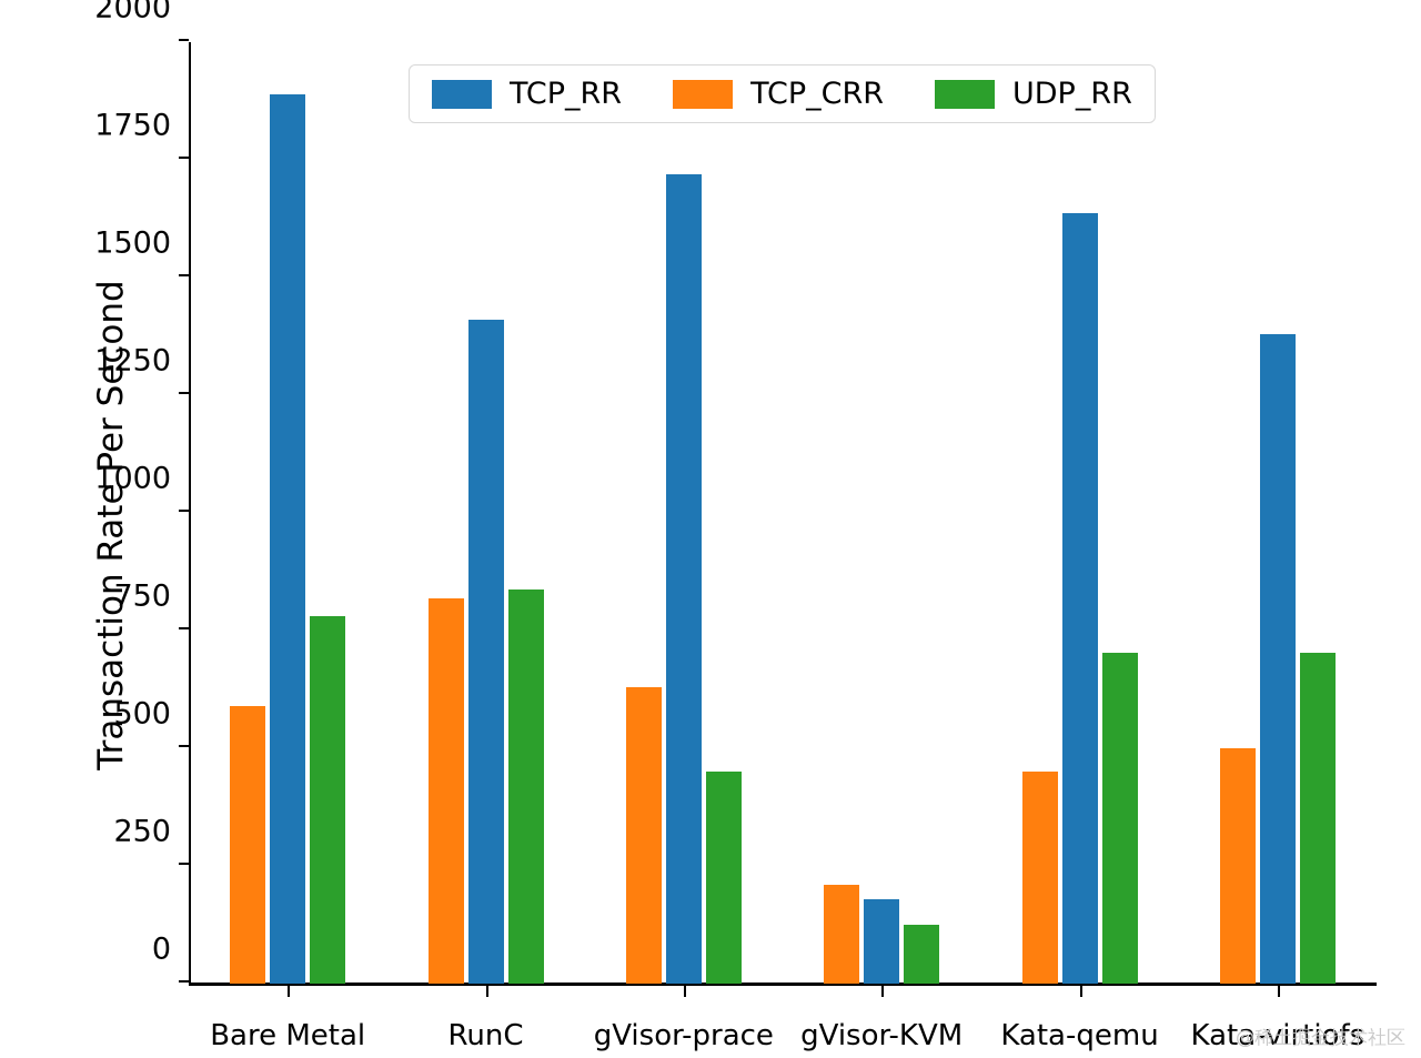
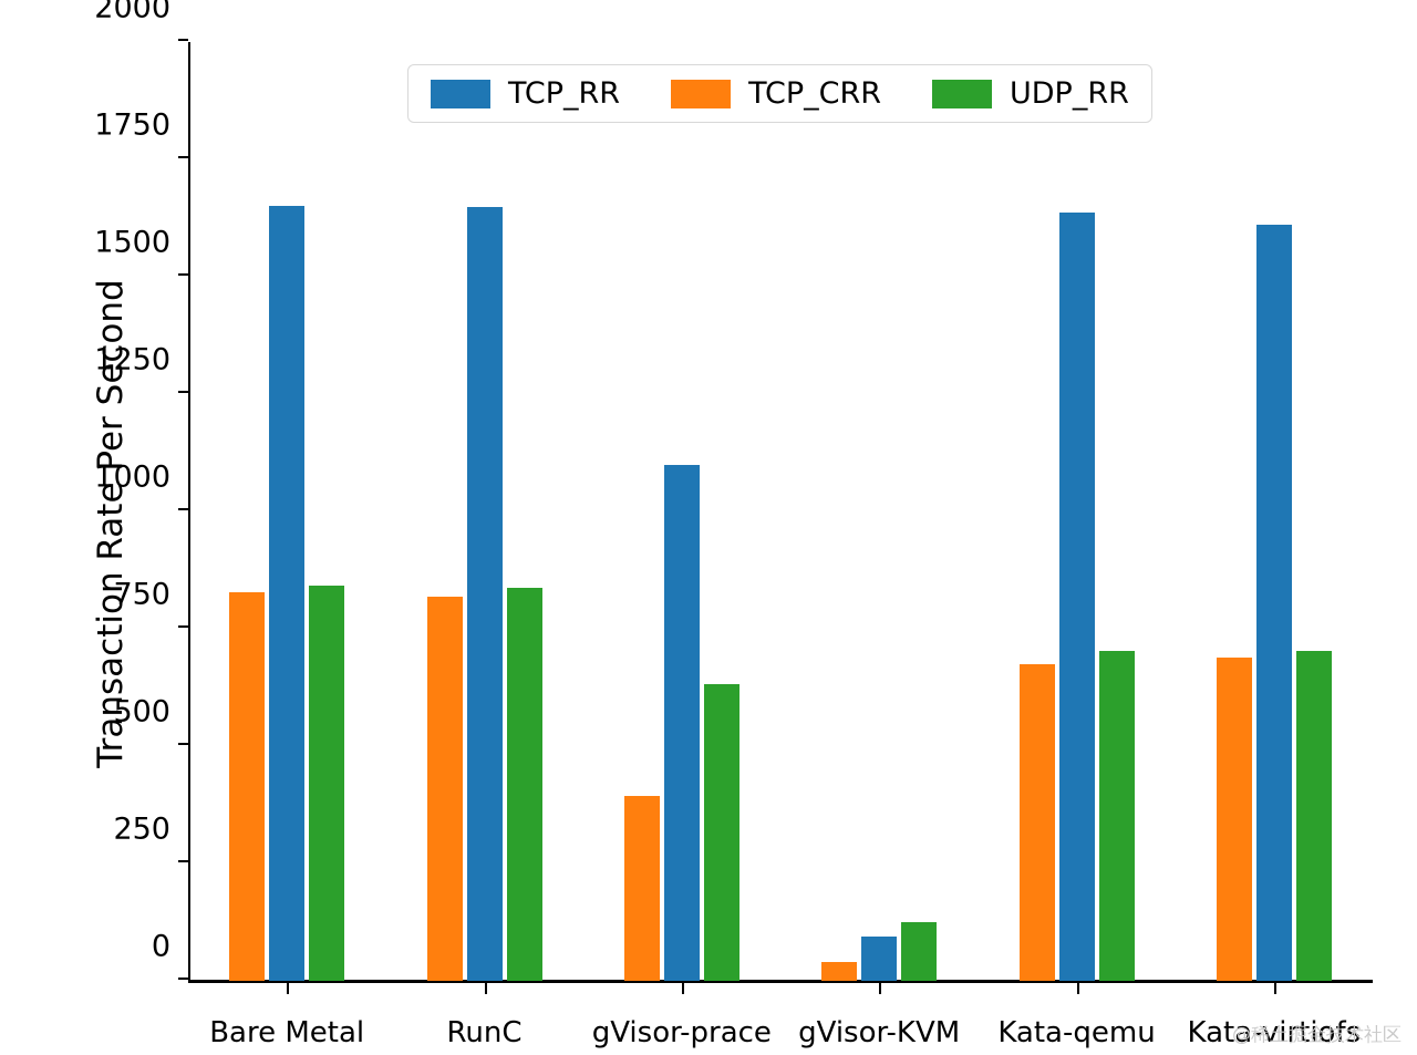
TCP_RR/Bare Metal: 1890 -> 1650
TCP_CRR/Bare Metal: 590 -> 830
UDP_RR/Bare Metal: 780 -> 840
TCP_RR/RunC: 1410 -> 1650
TCP_RR/gVisor-prace: 1720 -> 1100
TCP_CRR/gVisor-prace: 630 -> 390
UDP_RR/gVisor-prace: 450 -> 630
TCP_RR/gVisor-KVM: 180 -> 100
TCP_CRR/gVisor-KVM: 210 -> 40
TCP_CRR/Kata-qemu: 450 -> 680
TCP_RR/Kata-virtiofs: 1380 -> 1610
TCP_CRR/Kata-virtiofs: 500 -> 690
